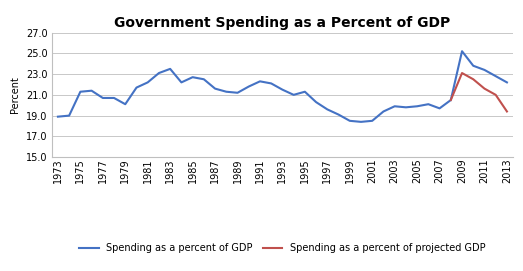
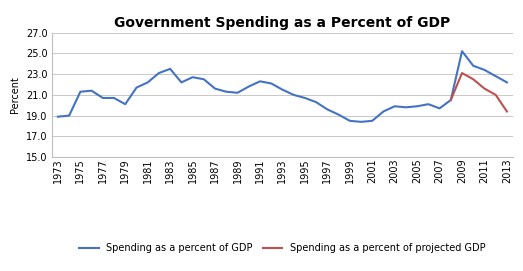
Spending as a percent of GDP/1995: 21.3 -> 20.7
